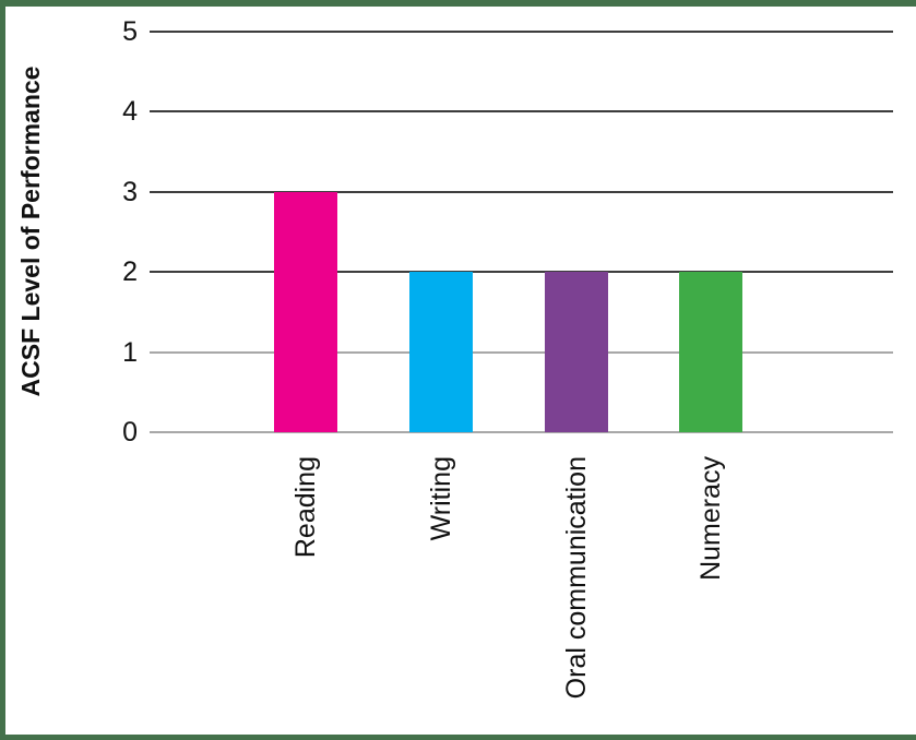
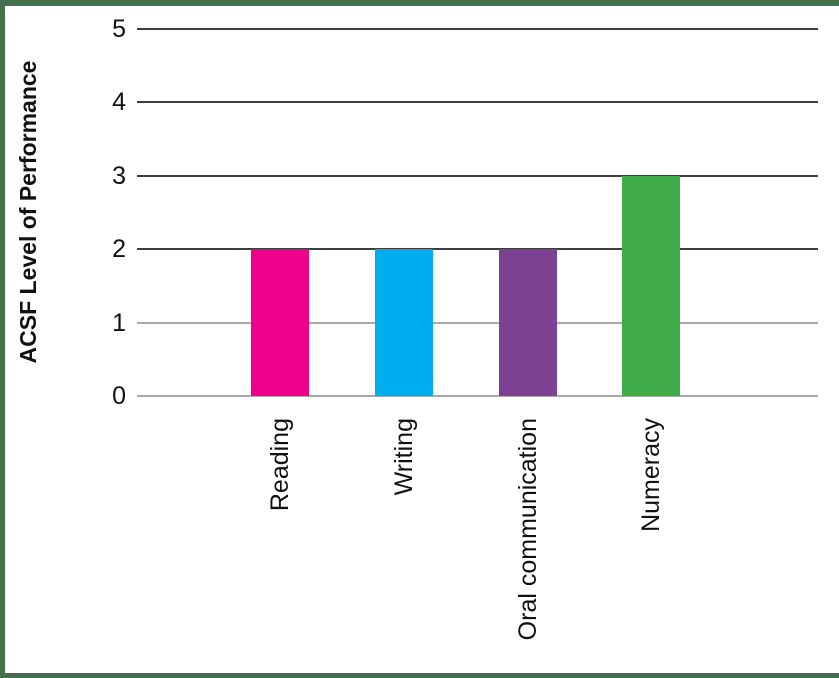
Reading: 3 -> 2
Numeracy: 2 -> 3
